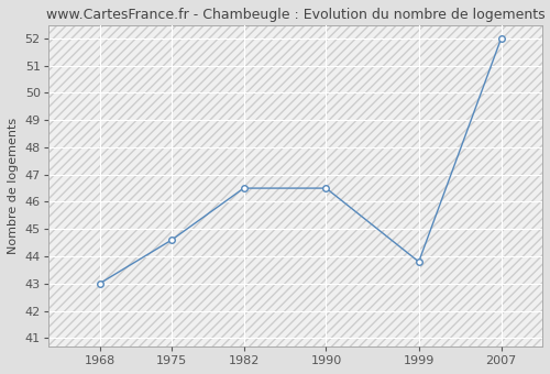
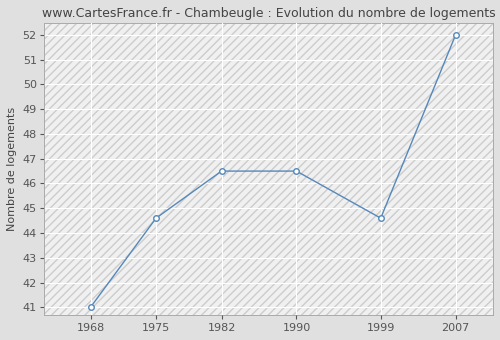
1968: 43.0 -> 41.0
1999: 43.8 -> 44.6
